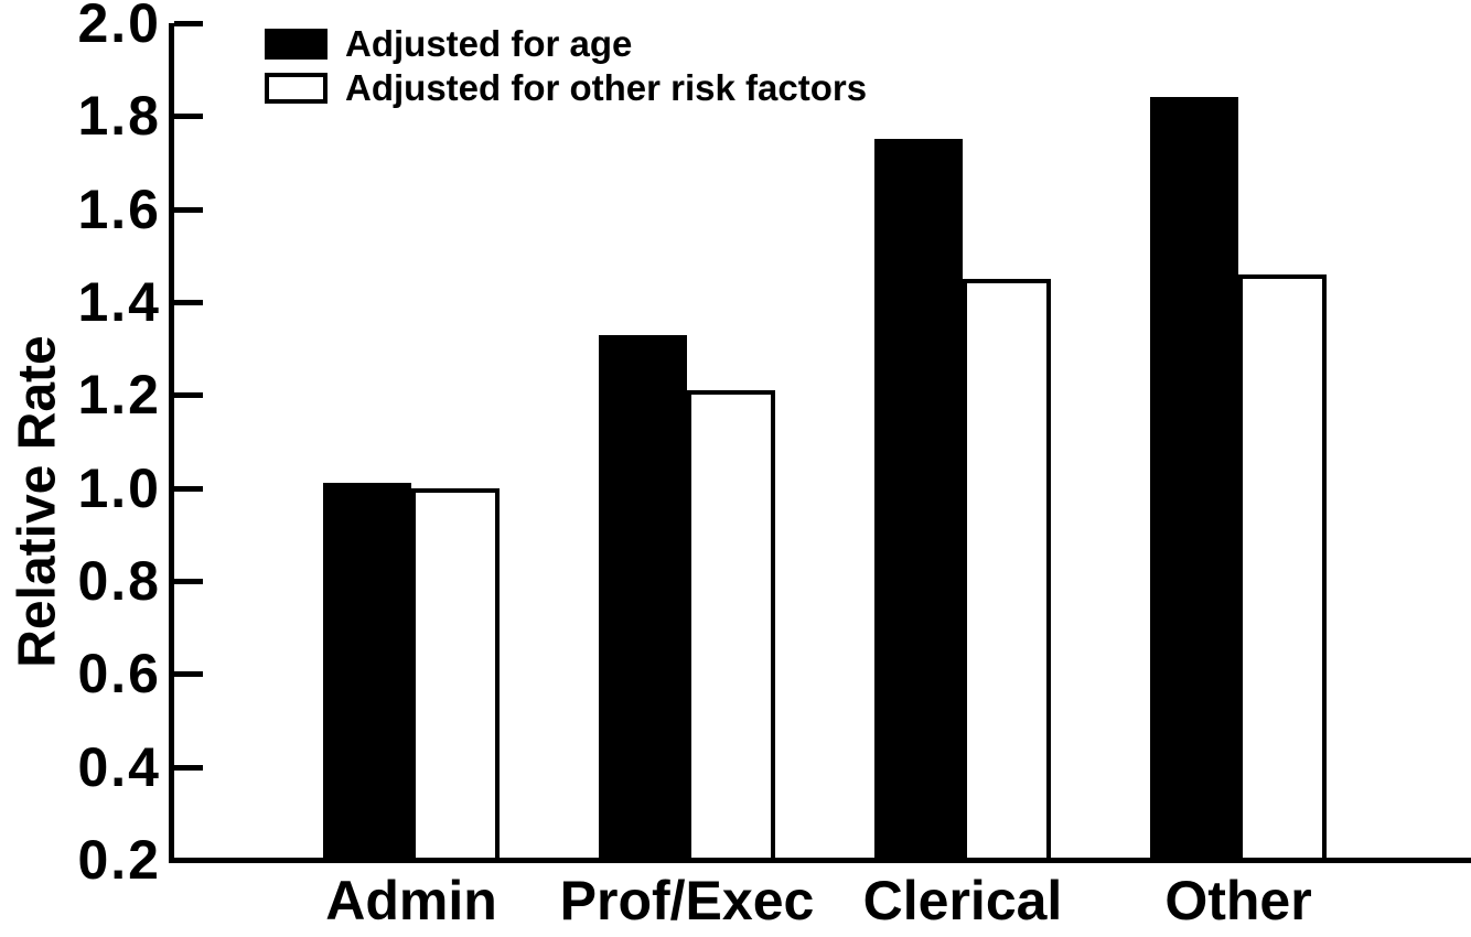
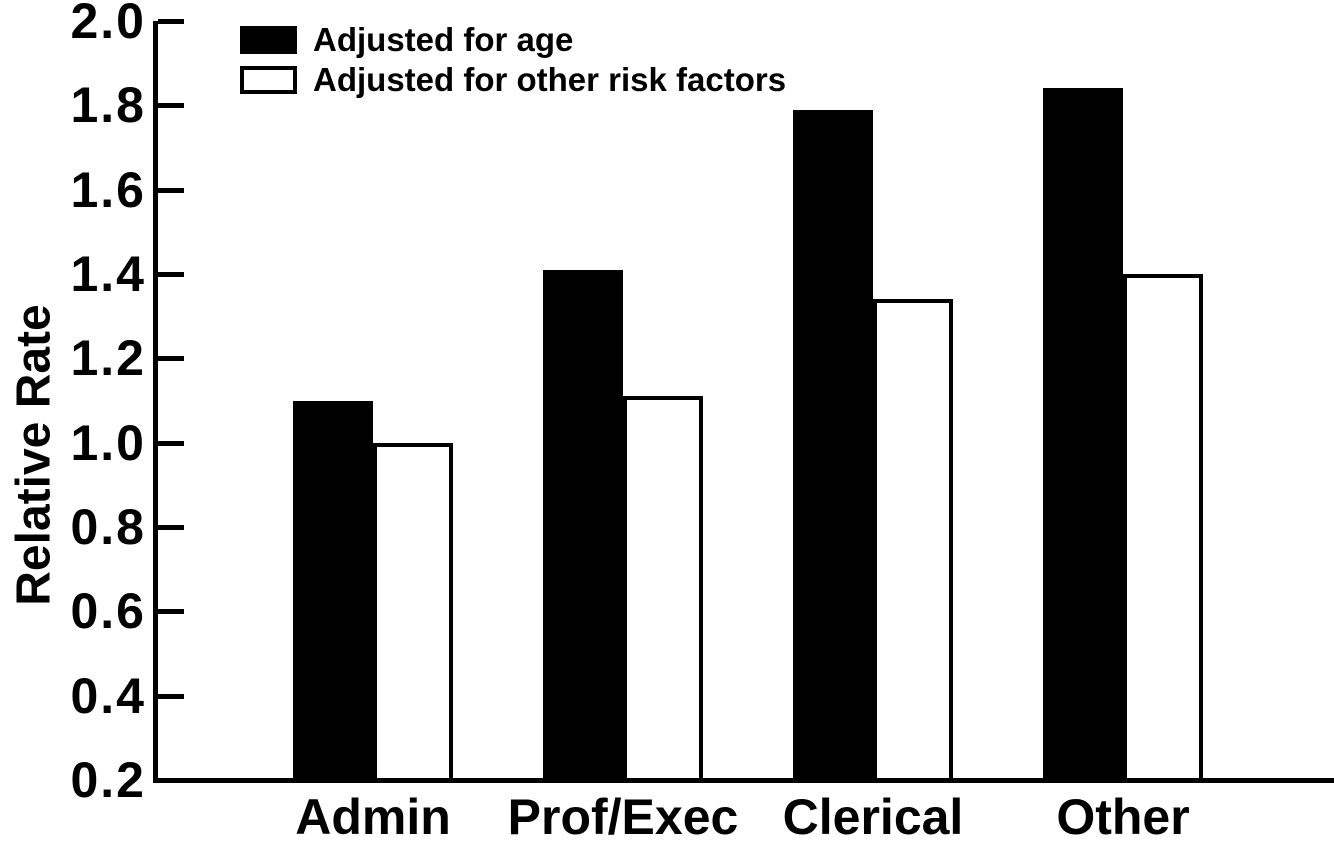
Adjusted for age/Admin: 1.01 -> 1.10
Adjusted for age/Prof/Exec: 1.33 -> 1.41
Adjusted for other risk factors/Prof/Exec: 1.21 -> 1.11
Adjusted for age/Clerical: 1.75 -> 1.79
Adjusted for other risk factors/Clerical: 1.45 -> 1.34
Adjusted for other risk factors/Other: 1.46 -> 1.40
